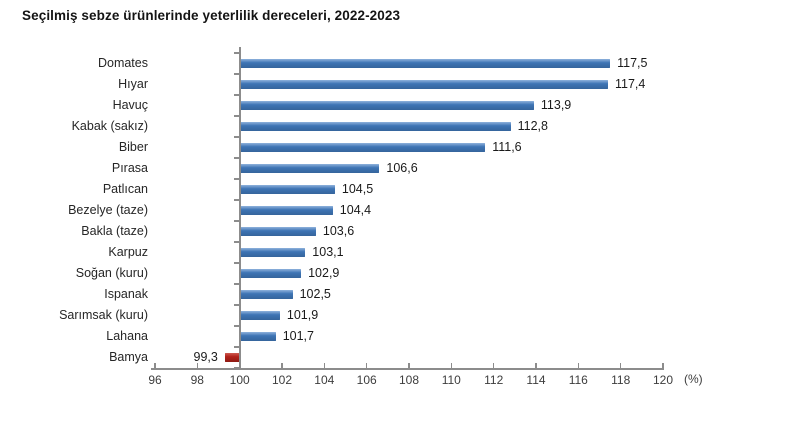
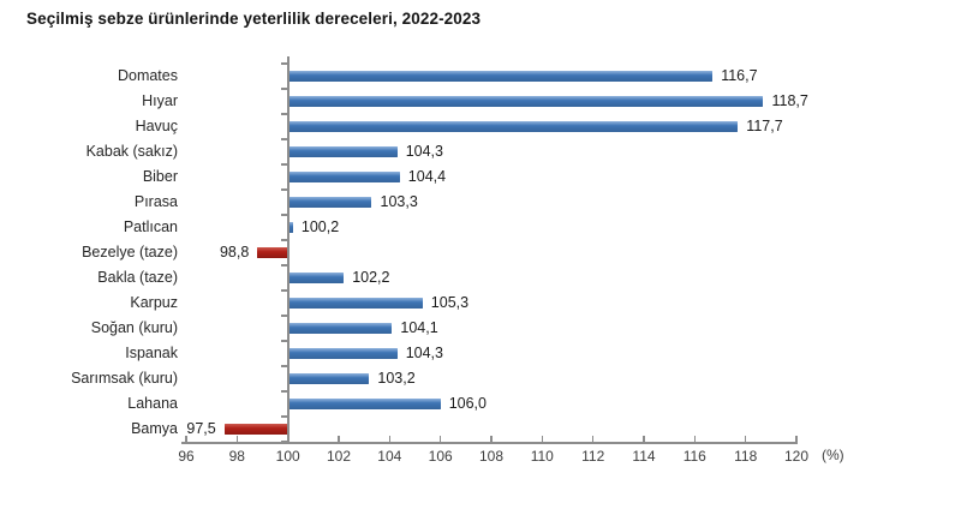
Domates: 117,5 -> 116,7
Hıyar: 117,4 -> 118,7
Havuç: 113,9 -> 117,7
Kabak (sakız): 112,8 -> 104,3
Biber: 111,6 -> 104,4
Pırasa: 106,6 -> 103,3
Patlıcan: 104,5 -> 100,2
Bezelye (taze): 104,4 -> 98,8
Bakla (taze): 103,6 -> 102,2
Karpuz: 103,1 -> 105,3
Soğan (kuru): 102,9 -> 104,1
Ispanak: 102,5 -> 104,3
Sarımsak (kuru): 101,9 -> 103,2
Lahana: 101,7 -> 106,0
Bamya: 99,3 -> 97,5
